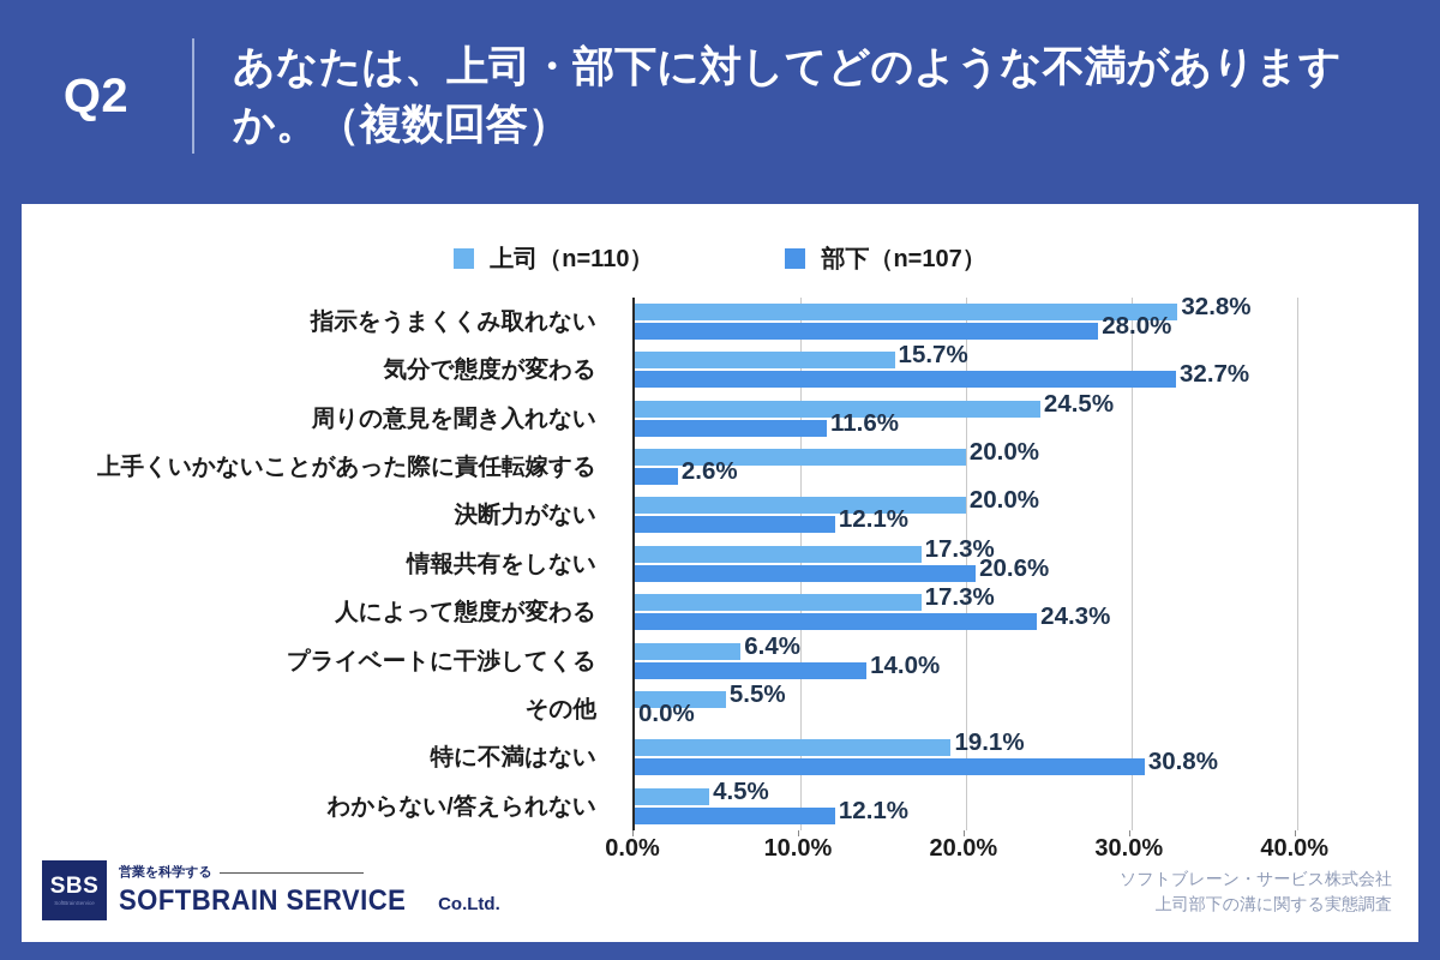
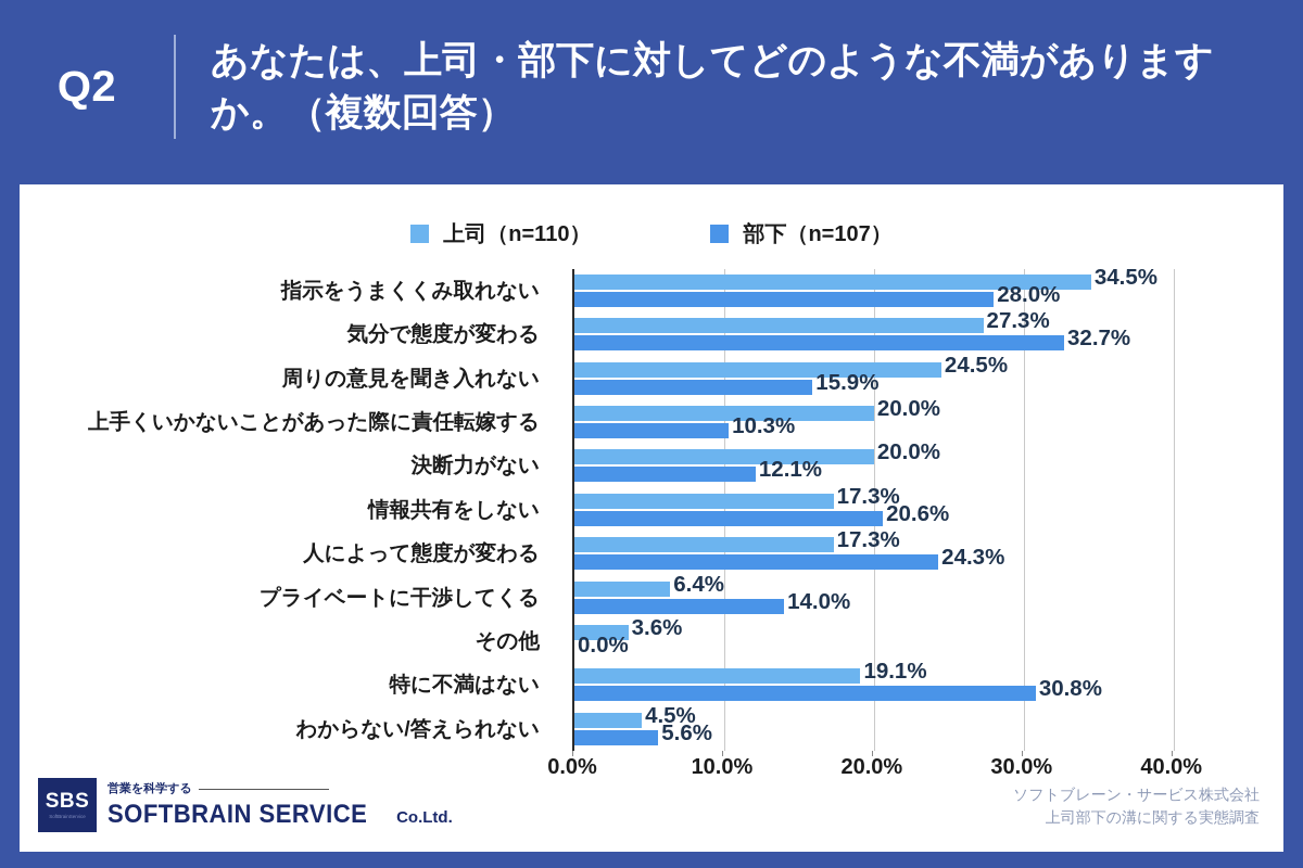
上司（n=110）/指示をうまくくみ取れない: 32.8% -> 34.5%
上司（n=110）/気分で態度が変わる: 15.7% -> 27.3%
部下（n=107）/周りの意見を聞き入れない: 11.6% -> 15.9%
部下（n=107）/上手くいかないことがあった際に責任転嫁する: 2.6% -> 10.3%
上司（n=110）/その他: 5.5% -> 3.6%
部下（n=107）/わからない/答えられない: 12.1% -> 5.6%
